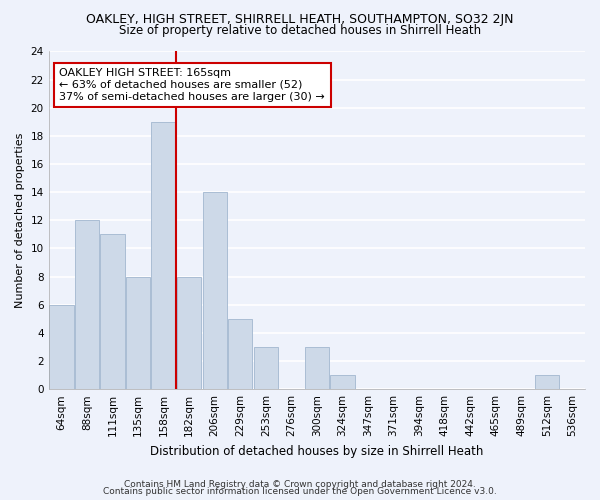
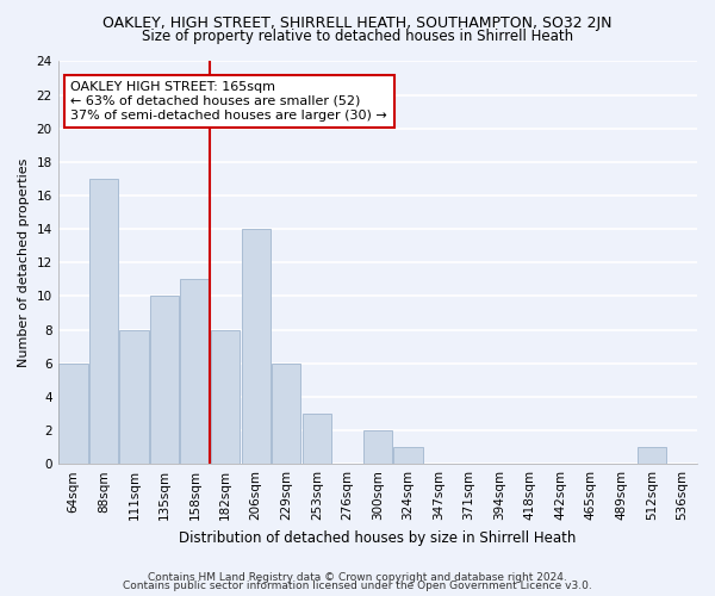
88sqm: 12 -> 17
111sqm: 11 -> 8
135sqm: 8 -> 10
158sqm: 19 -> 11
229sqm: 5 -> 6
300sqm: 3 -> 2
